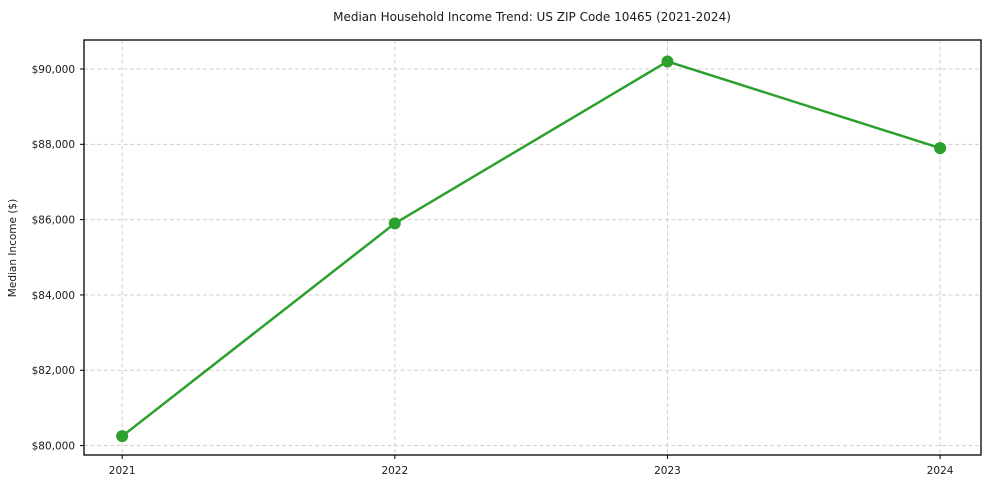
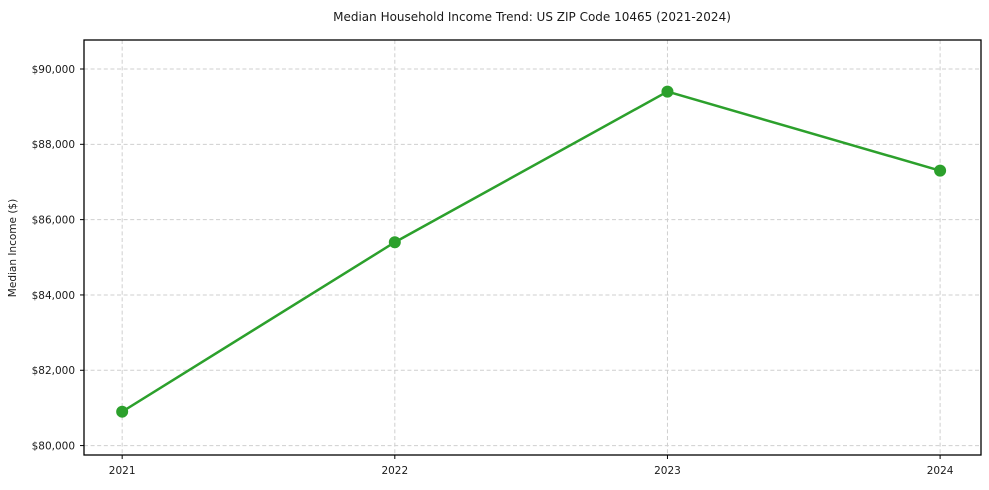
2021: $80200 -> $80900
2022: $85900 -> $85400
2023: $90200 -> $89400
2024: $87900 -> $87300
